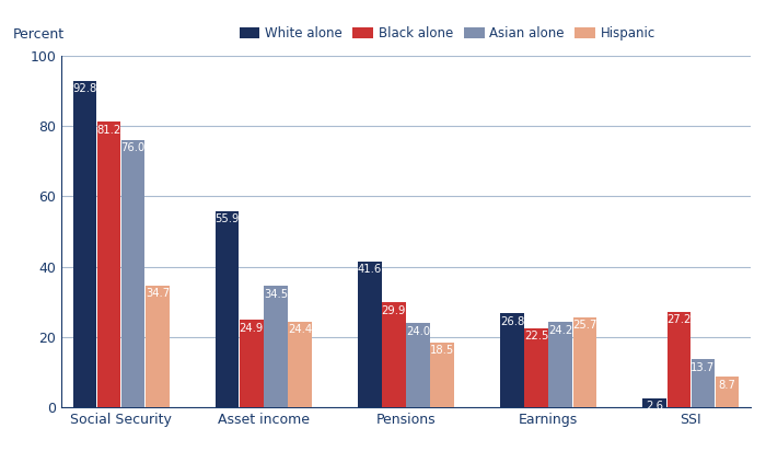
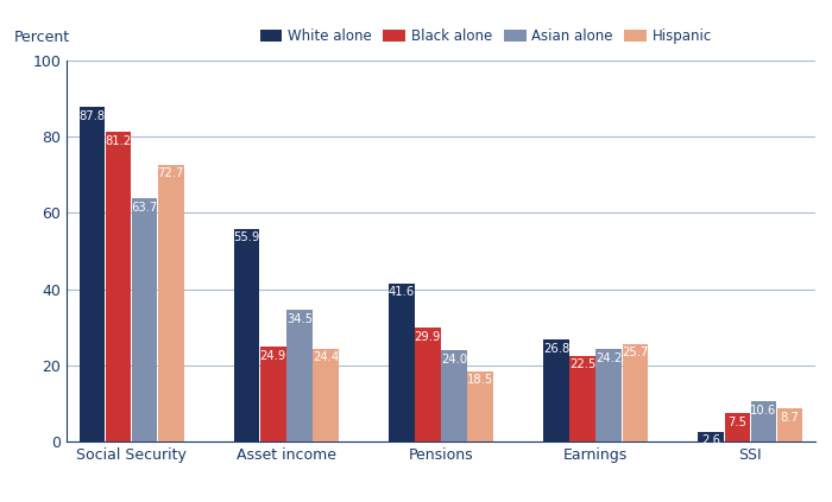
White alone/Social Security: 92.8 -> 87.8
Asian alone/Social Security: 76.0 -> 63.7
Hispanic/Social Security: 34.7 -> 72.7
Black alone/SSI: 27.2 -> 7.5
Asian alone/SSI: 13.7 -> 10.6
